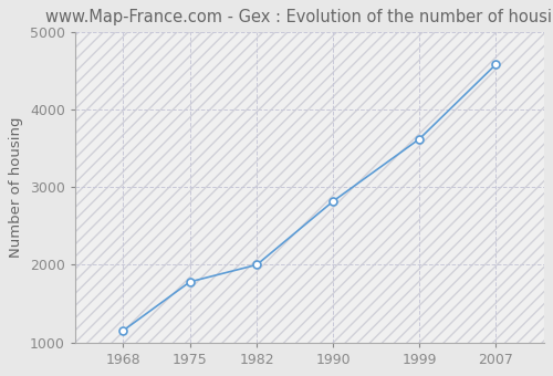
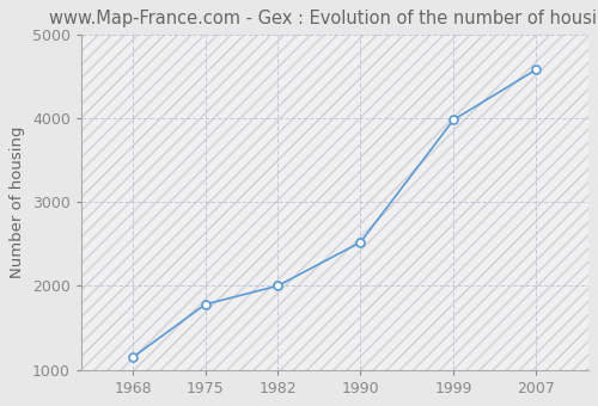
1990: 2820 -> 2520
1999: 3620 -> 3980
